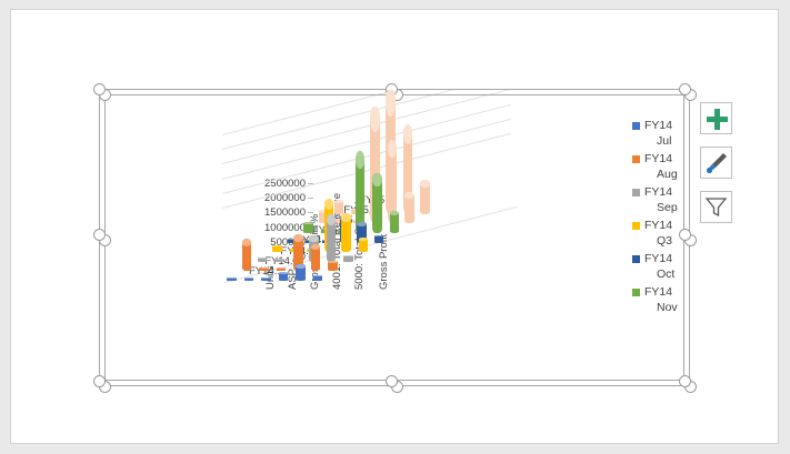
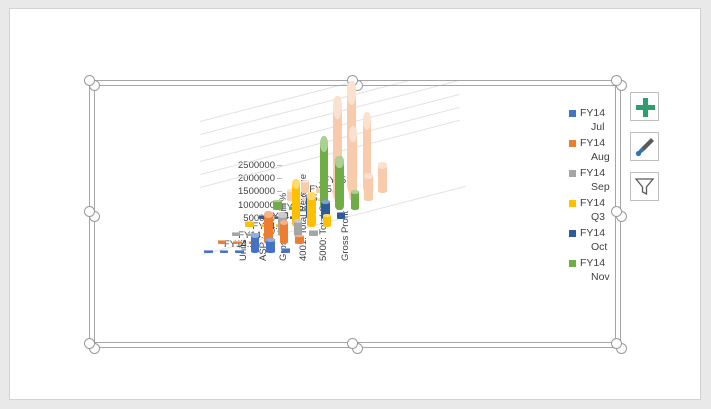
FY14 Aug/Units: 1000000 -> 200000
FY14 Jul/4001: Total Revenue: 300000 -> 800000
FY14 Sep/5000: Total Cost of...: 1300000 -> 500000
